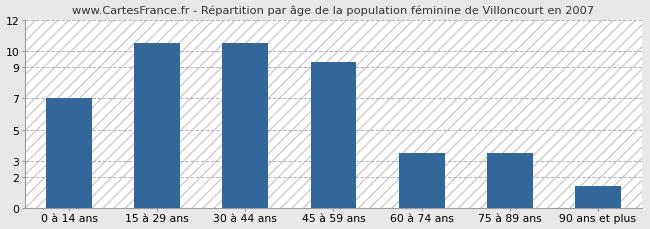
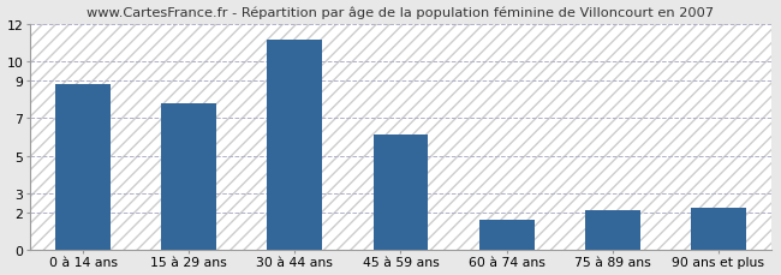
0 à 14 ans: 7.0 -> 8.8
15 à 29 ans: 10.5 -> 7.8
30 à 44 ans: 10.5 -> 11.2
45 à 59 ans: 9.3 -> 6.1
60 à 74 ans: 3.5 -> 1.6
75 à 89 ans: 3.5 -> 2.1
90 ans et plus: 1.4 -> 2.2
